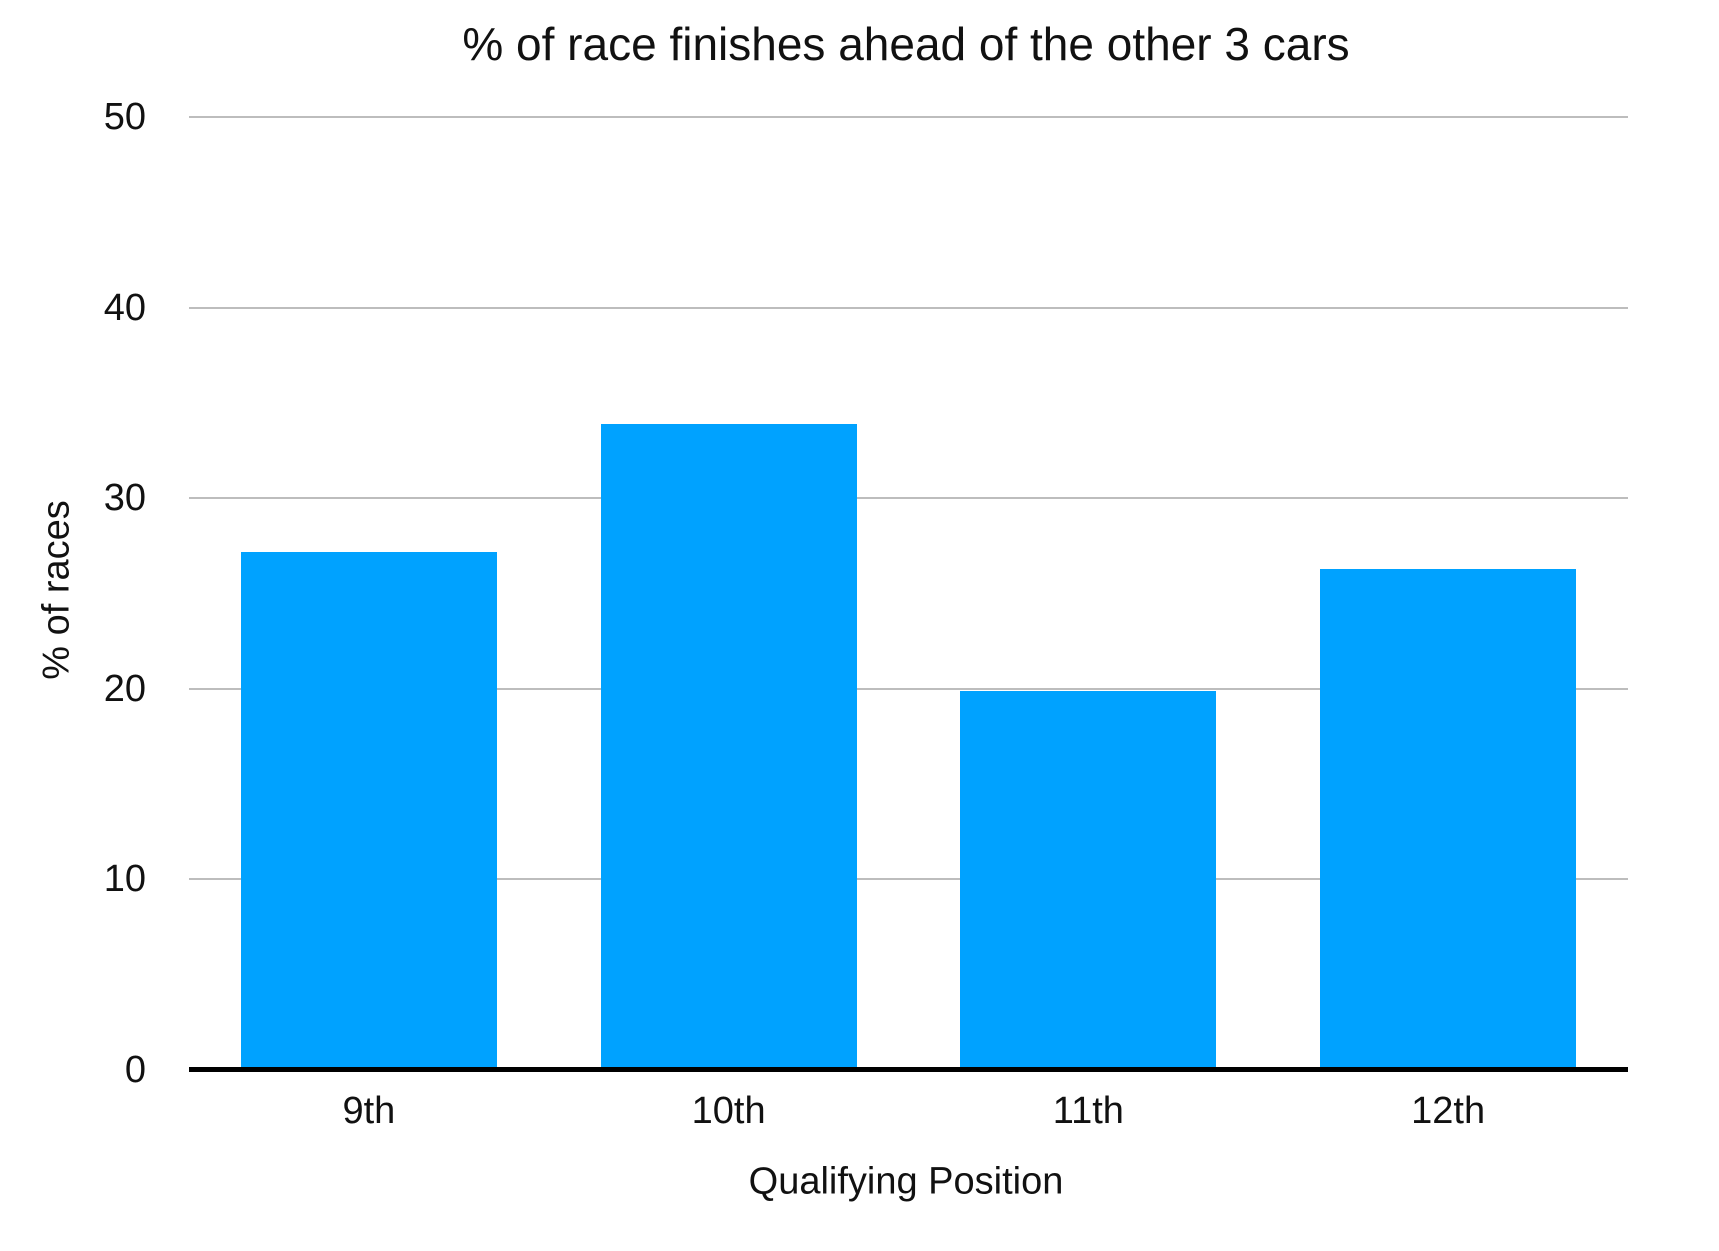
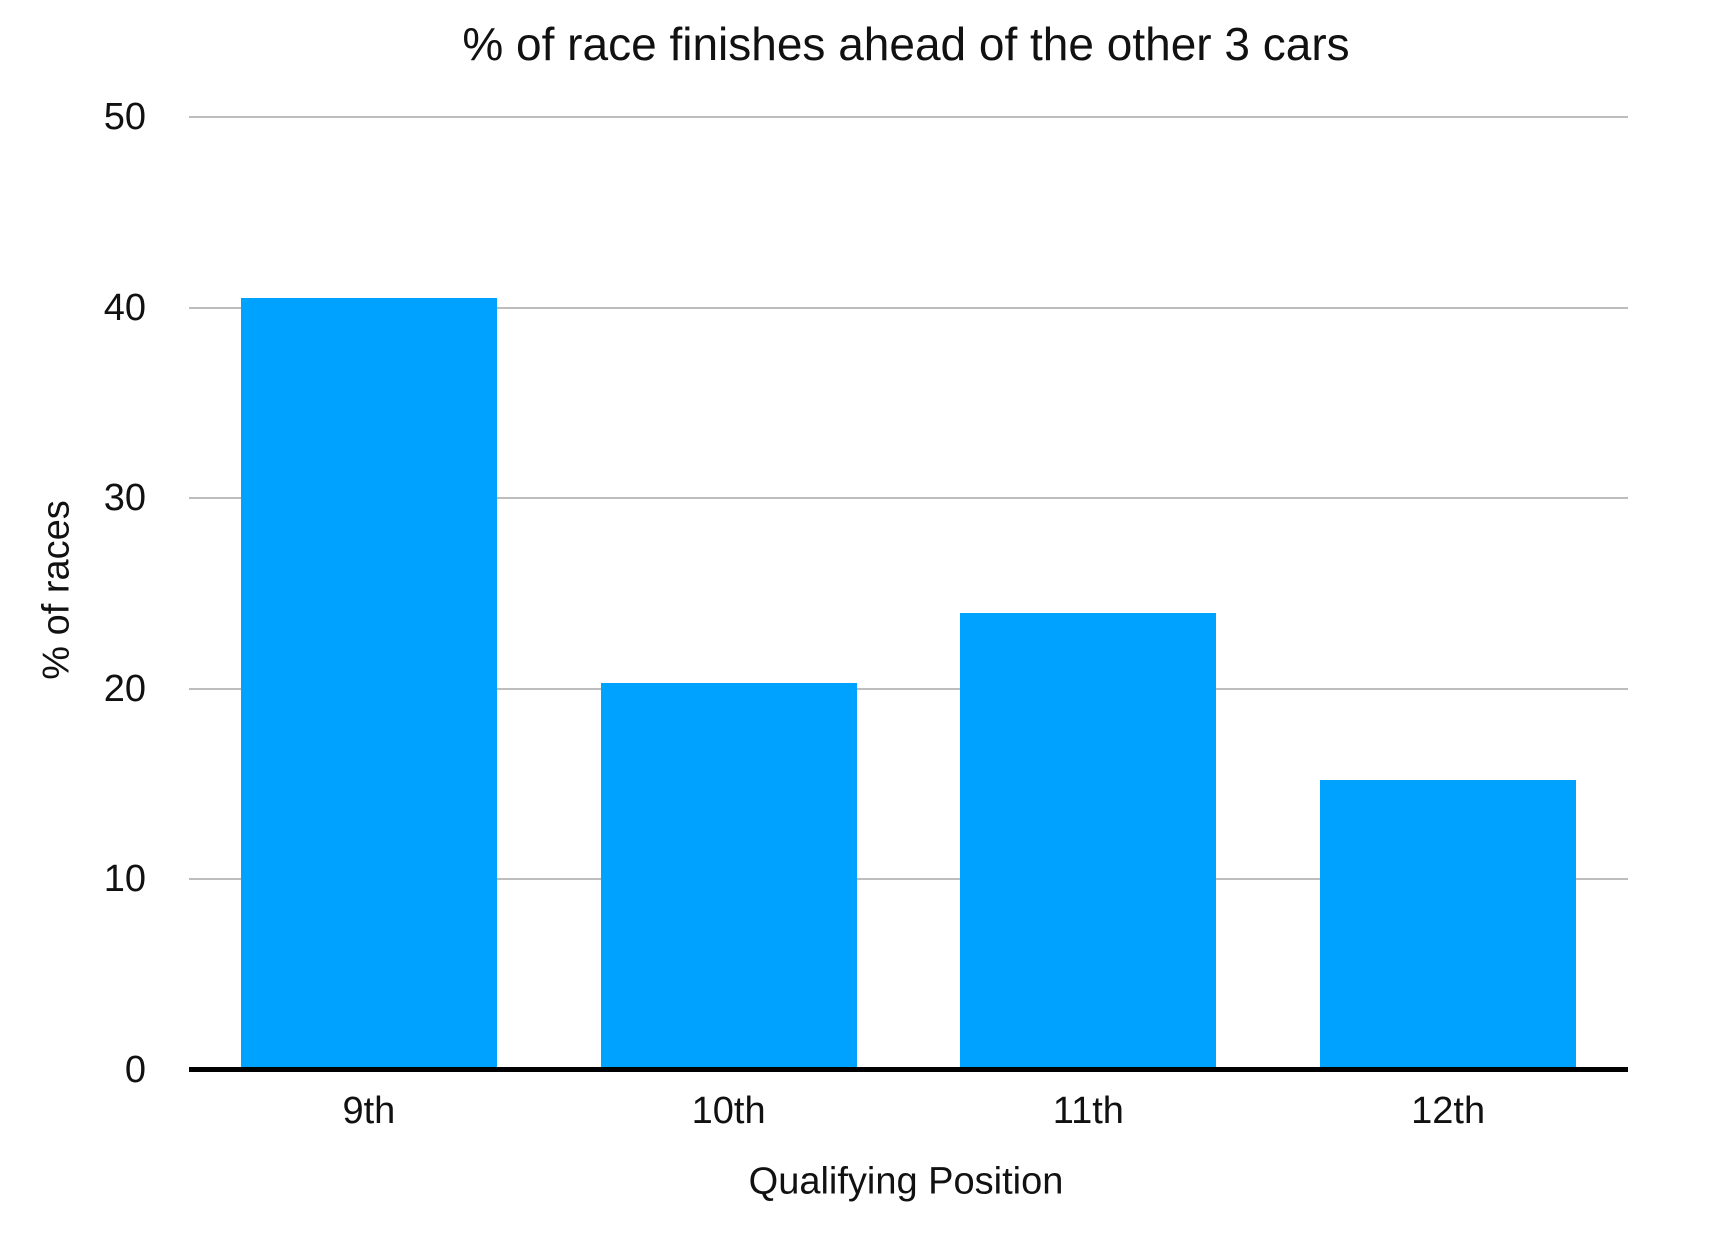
9th: 27.2 -> 40.5
10th: 33.9 -> 20.3
11th: 19.9 -> 24.0
12th: 26.3 -> 15.2
